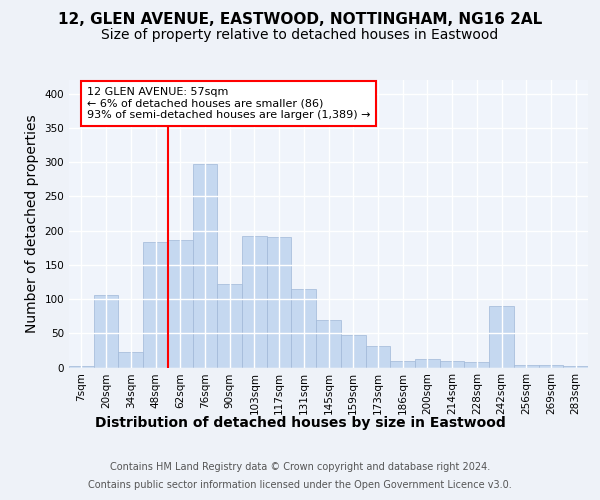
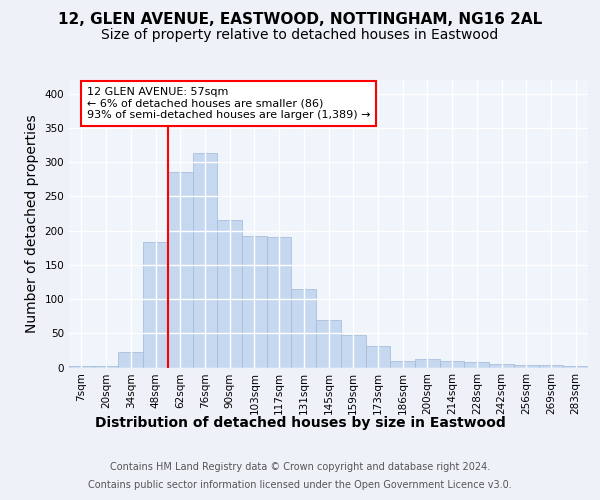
20sqm: 106 -> 2
62sqm: 186 -> 285
76sqm: 298 -> 313
90sqm: 122 -> 215
242sqm: 90 -> 5
